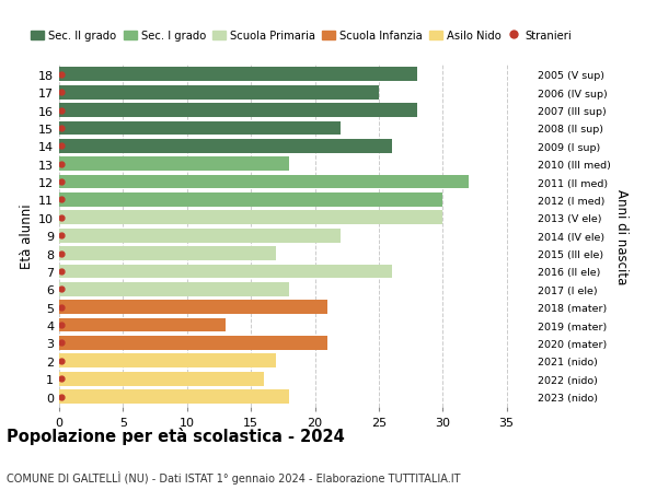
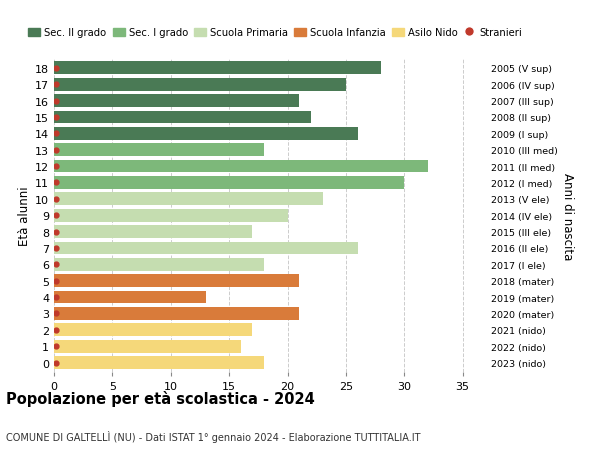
16: 28 -> 21
10: 30 -> 23
9: 22 -> 20
